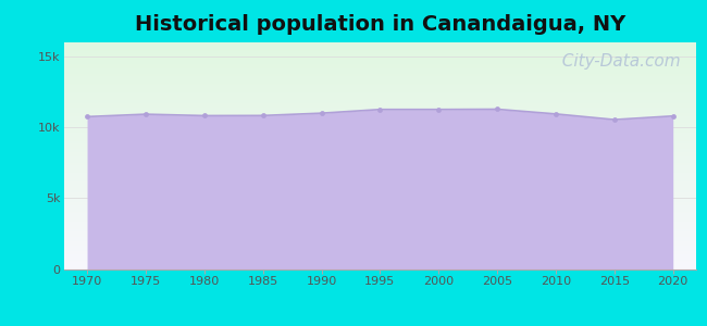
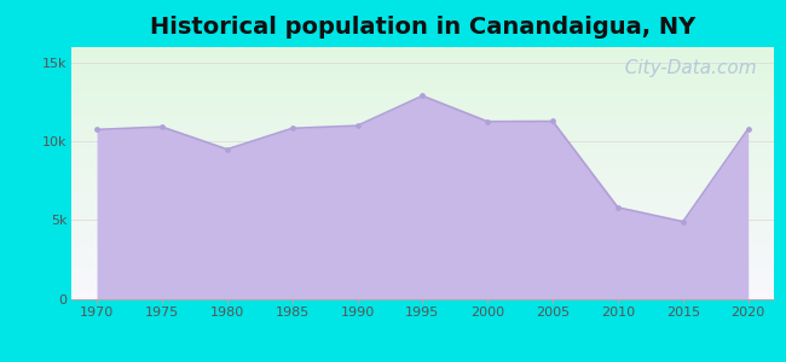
1980: 10.8k -> 9.5k
1995: 11.3k -> 12.9k
2010: 10.9k -> 5.8k
2015: 10.5k -> 4.9k
